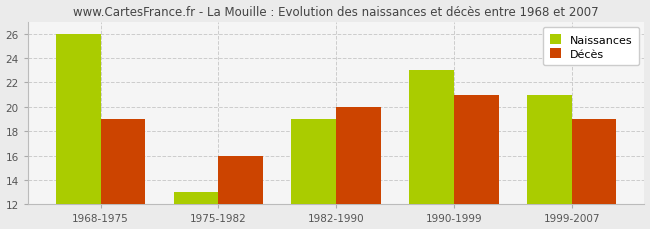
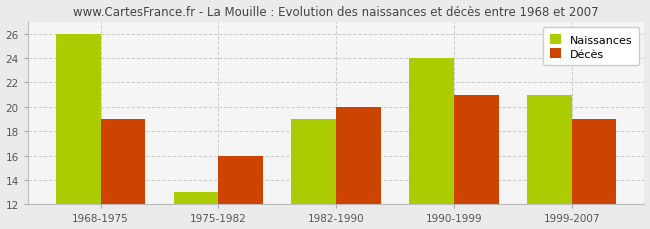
Naissances/1990-1999: 23 -> 24
